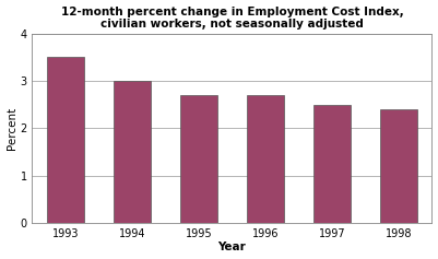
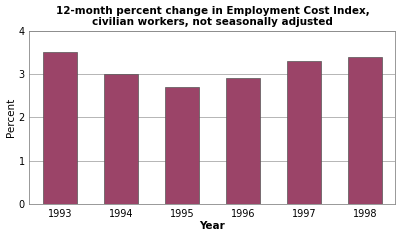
1996: 2.7 -> 2.9
1997: 2.5 -> 3.3
1998: 2.4 -> 3.4
